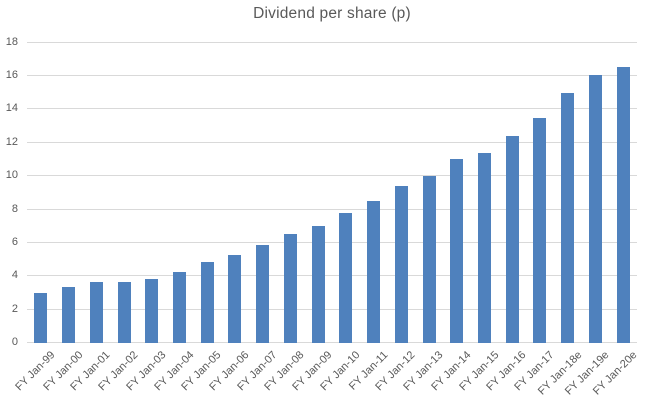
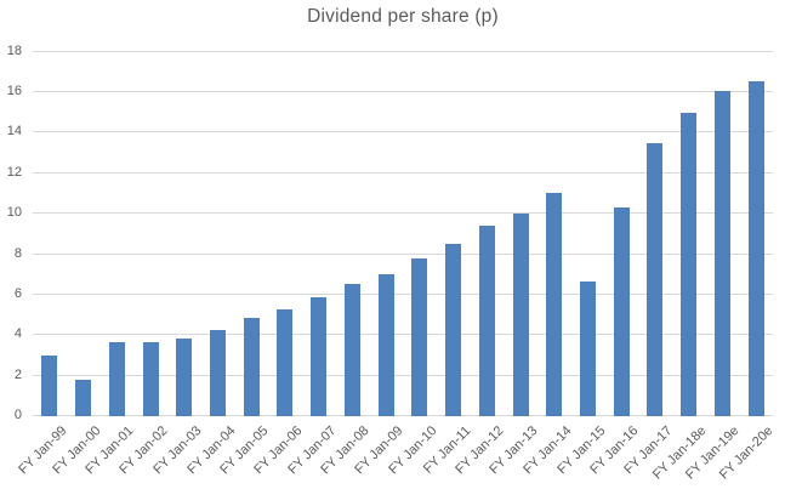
FY Jan-00: 3.3 -> 1.8
FY Jan-15: 11.3 -> 6.6
FY Jan-16: 12.4 -> 10.3
